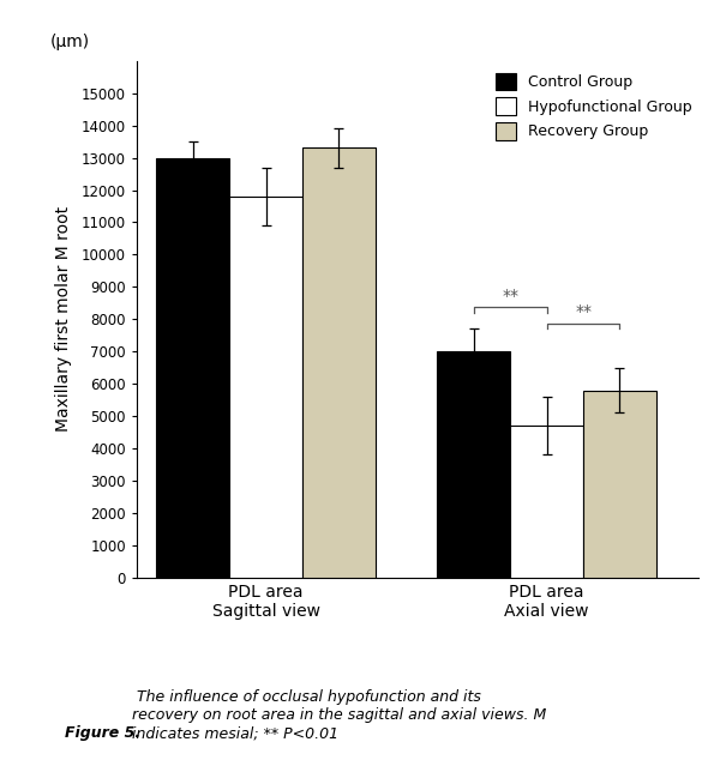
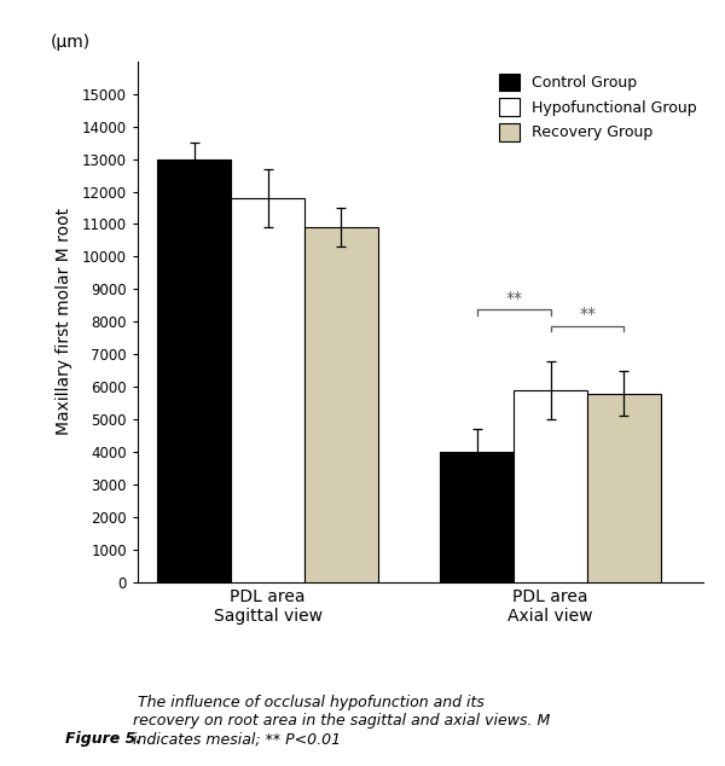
Recovery Group/PDL area Sagittal view: 13300 -> 10900
Control Group/PDL area Axial view: 7000 -> 4000
Hypofunctional Group/PDL area Axial view: 4700 -> 5900
